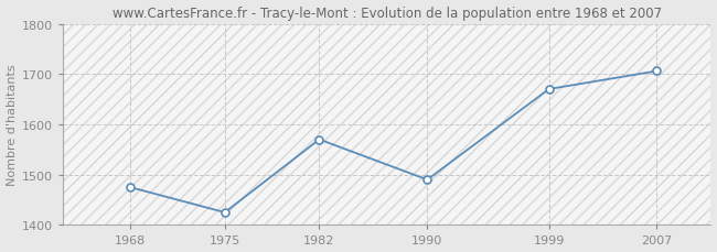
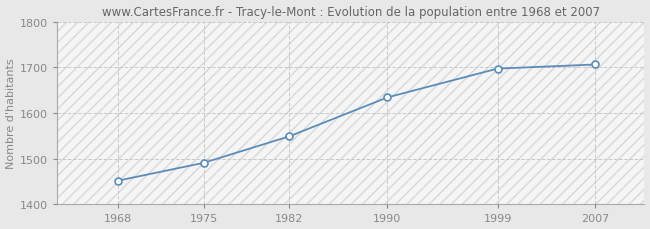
1968: 1475 -> 1452
1975: 1425 -> 1491
1982: 1570 -> 1549
1990: 1490 -> 1634
1999: 1670 -> 1697
